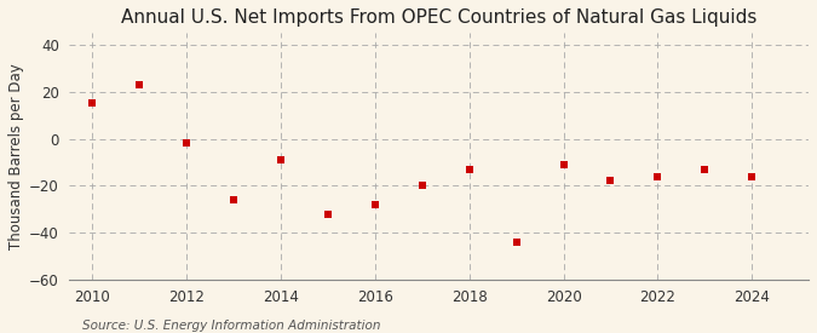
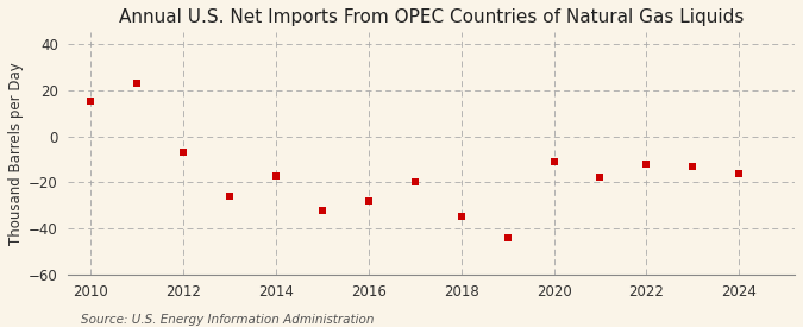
2012: -2 -> -7
2014: -9 -> -17
2018: -13 -> -35
2022: -16 -> -12
